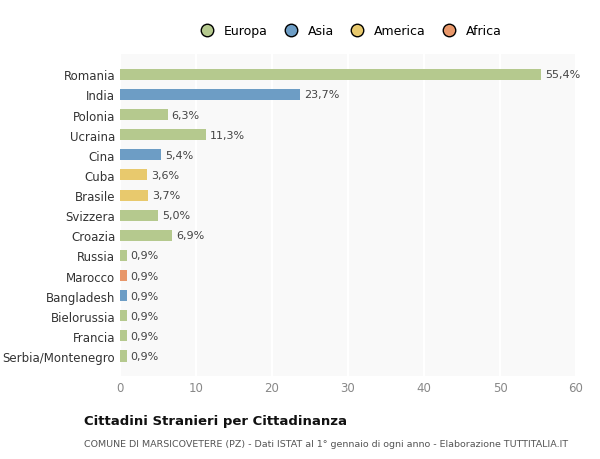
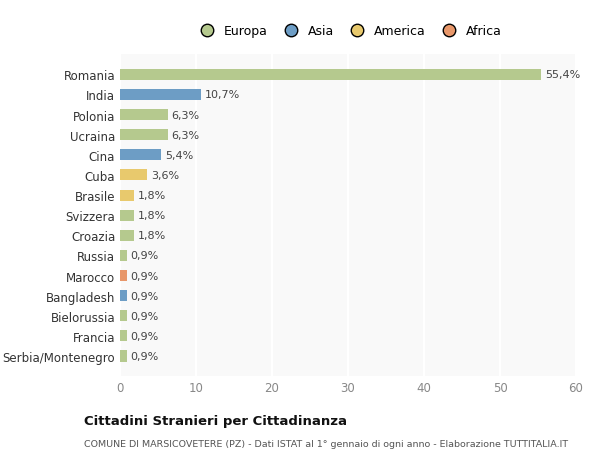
India: 23,7% -> 10,7%
Ucraina: 11,3% -> 6,3%
Brasile: 3,7% -> 1,8%
Svizzera: 5,0% -> 1,8%
Croazia: 6,9% -> 1,8%
